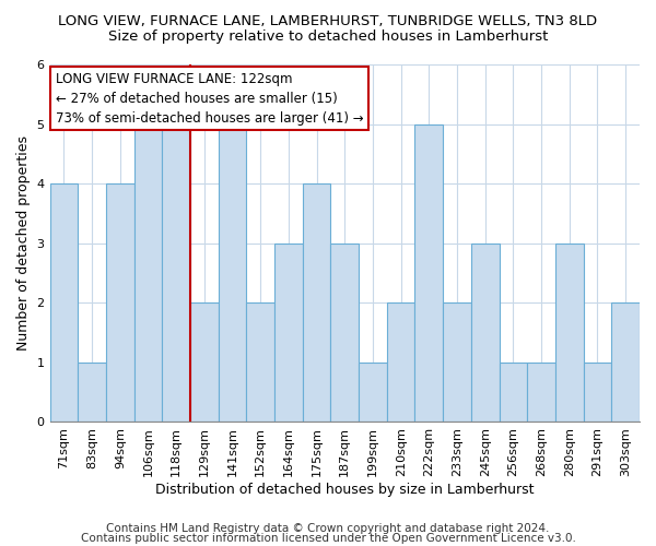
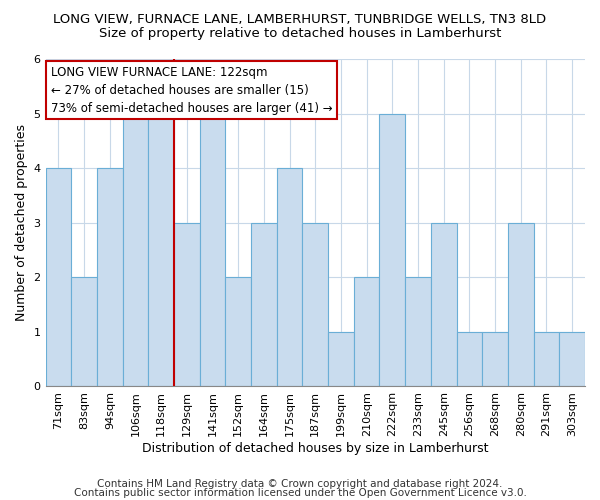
83sqm: 1 -> 2
129sqm: 2 -> 3
303sqm: 2 -> 1
